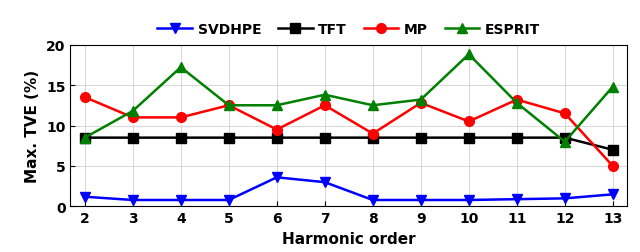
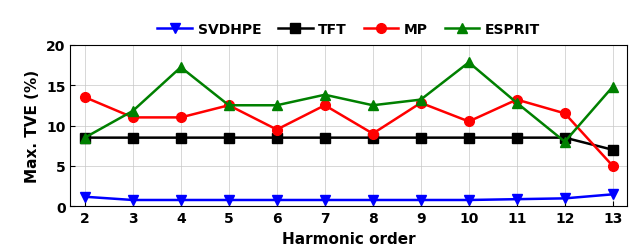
SVDHPE/6: 3.6 -> 0.8
SVDHPE/7: 3.0 -> 0.8
ESPRIT/10: 18.8 -> 17.8
